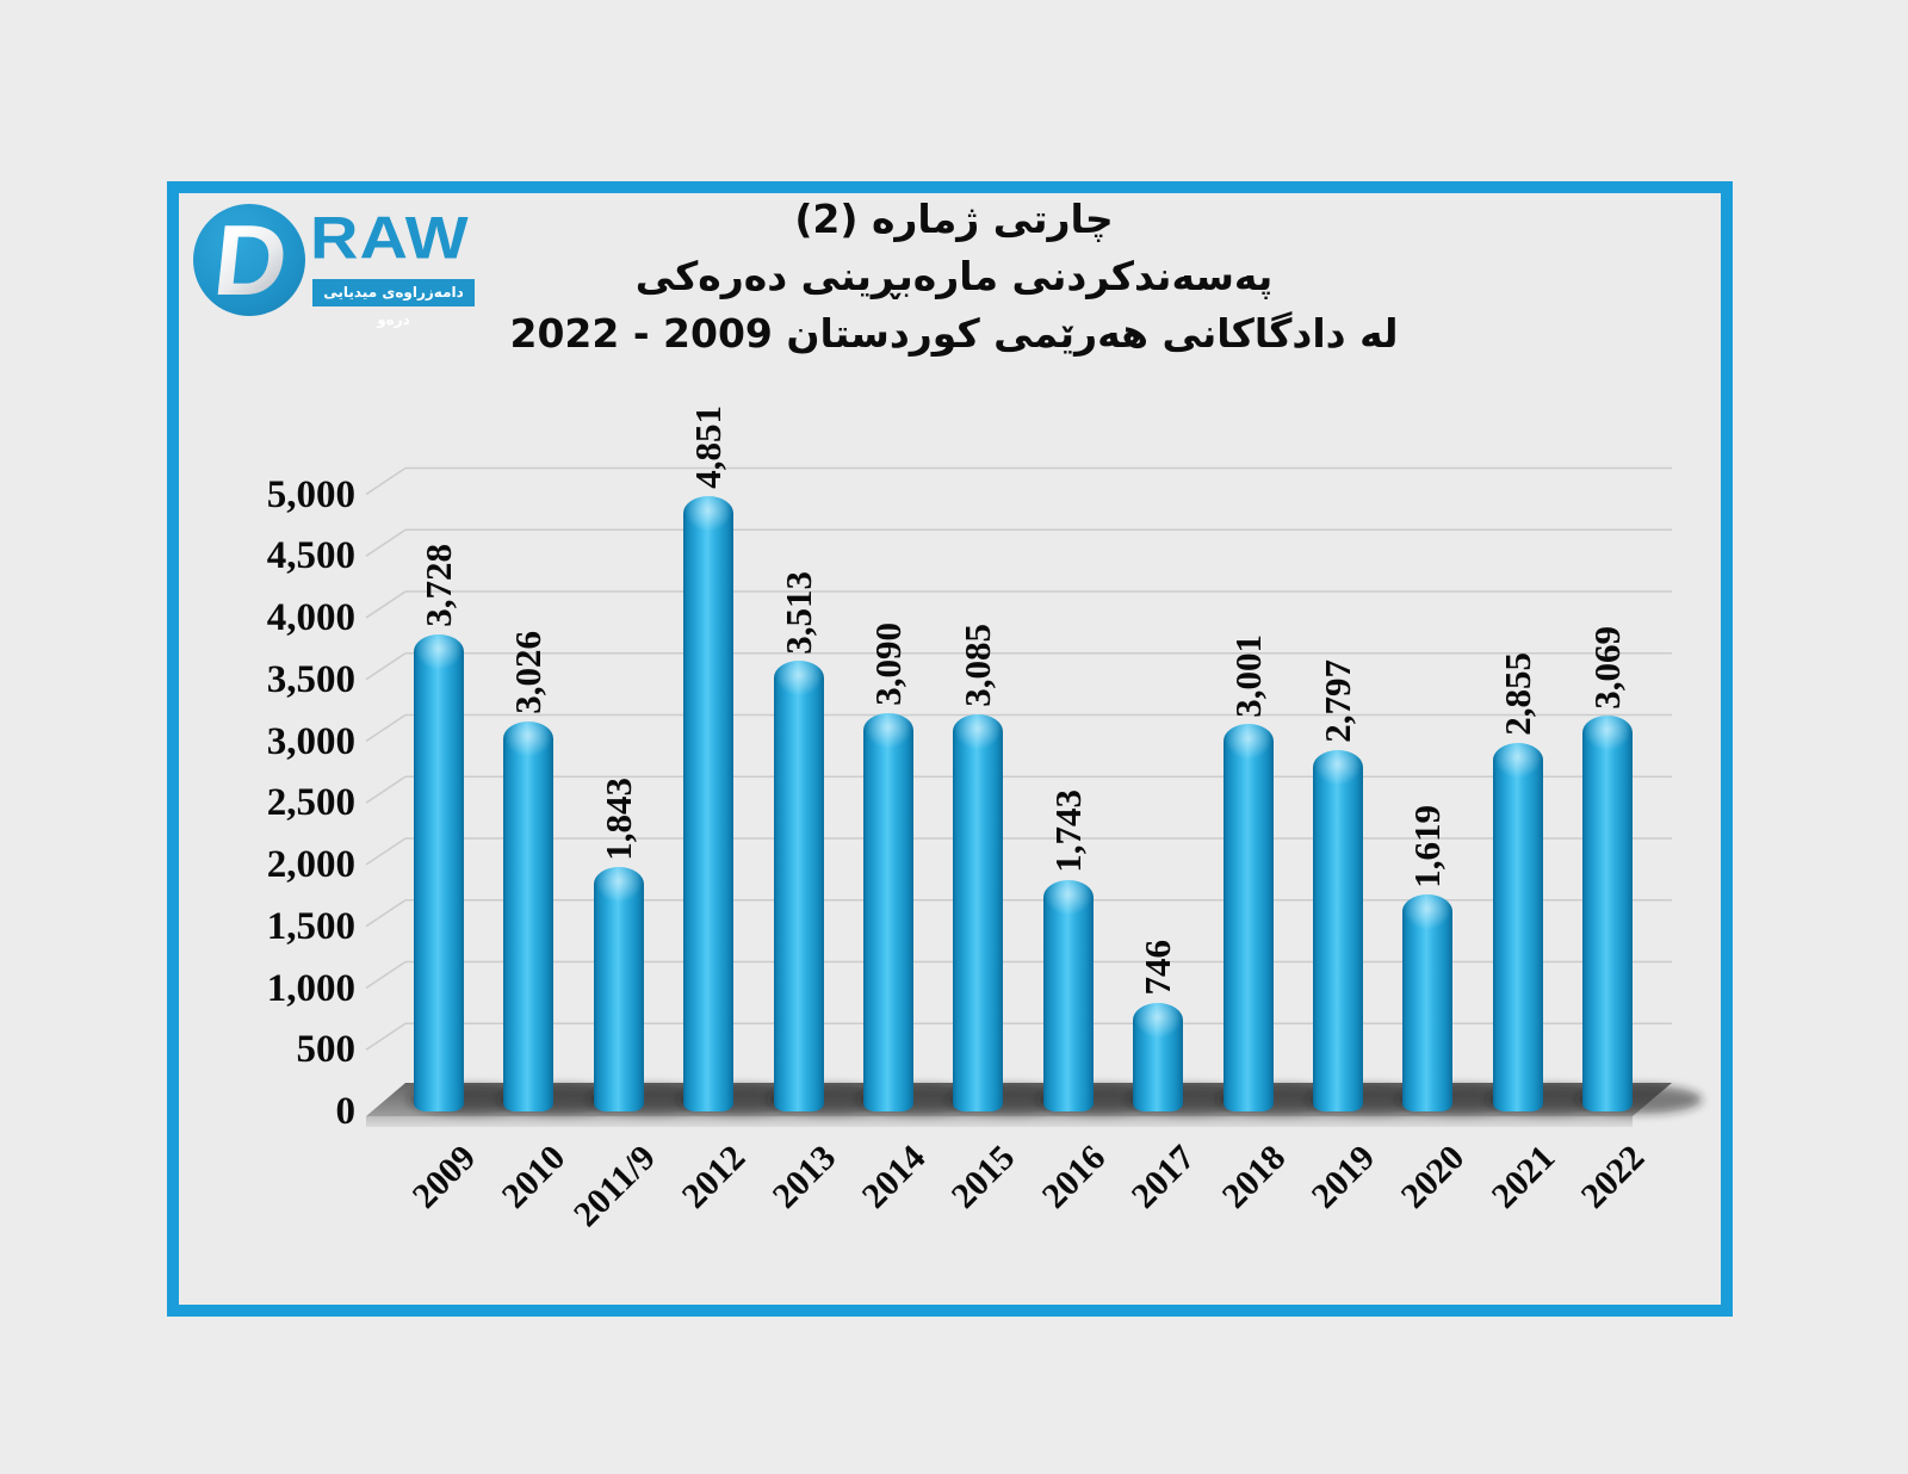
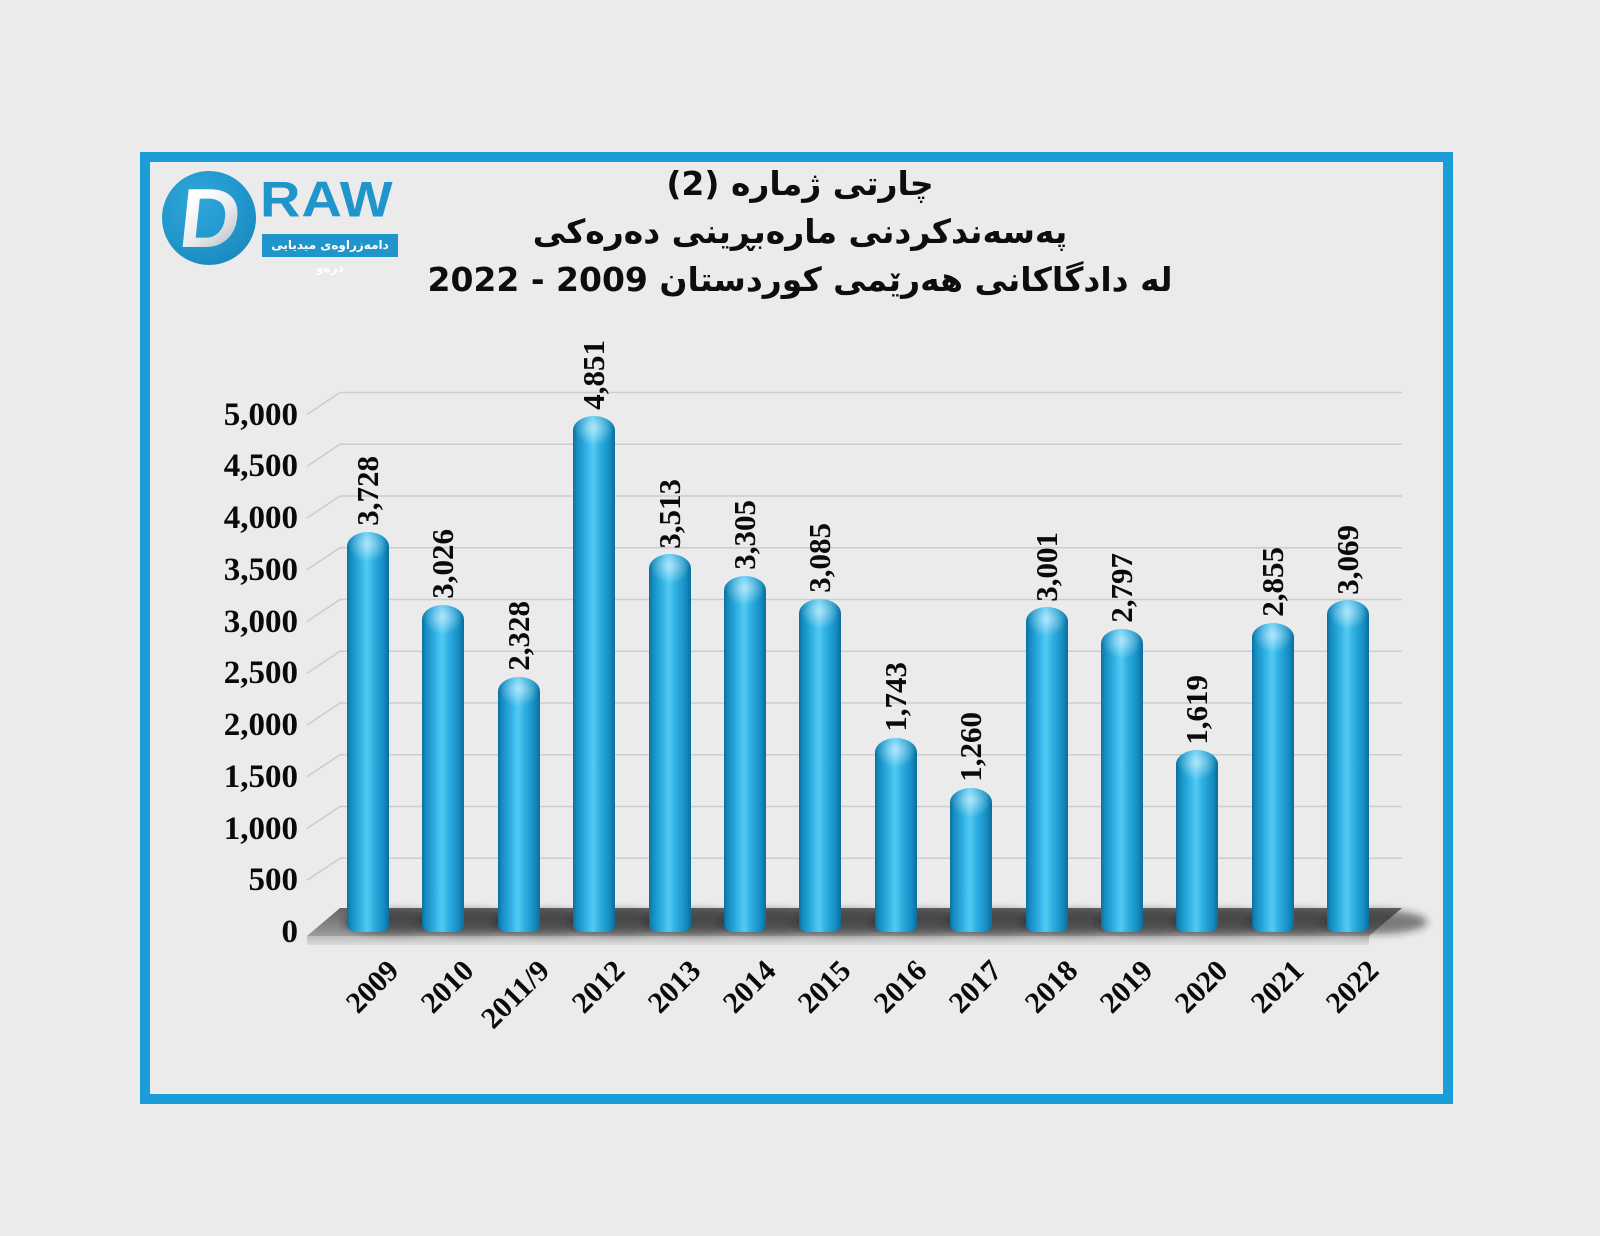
2011/9: 1,843 -> 2,328
2014: 3,090 -> 3,305
2017: 746 -> 1,260
